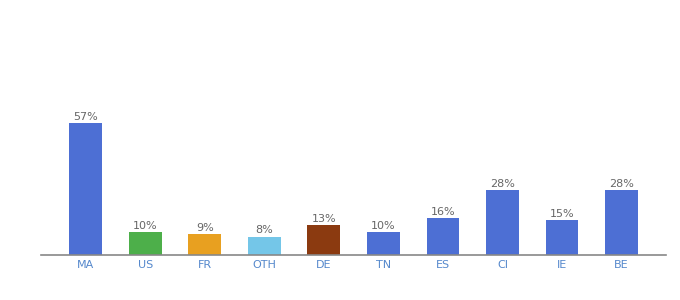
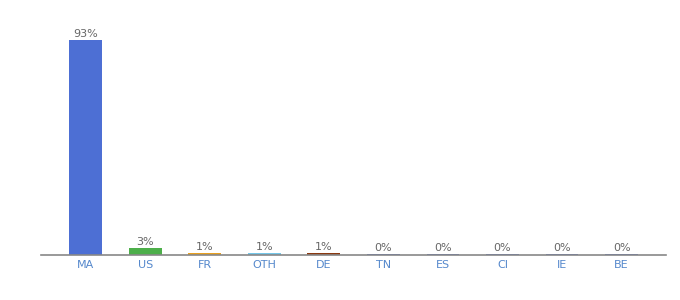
MA: 57% -> 93%
US: 10% -> 3%
FR: 9% -> 1%
OTH: 8% -> 1%
DE: 13% -> 1%
TN: 10% -> 0%
ES: 16% -> 0%
CI: 28% -> 0%
IE: 15% -> 0%
BE: 28% -> 0%
